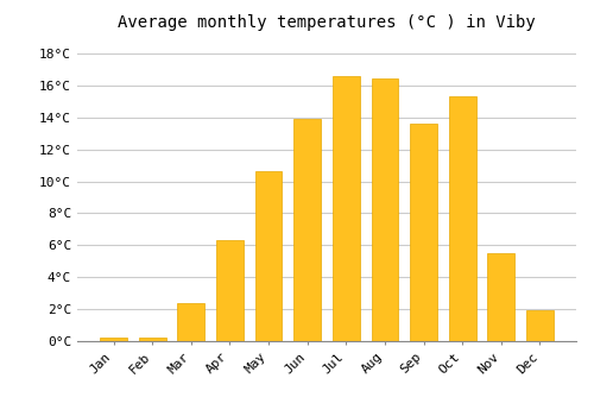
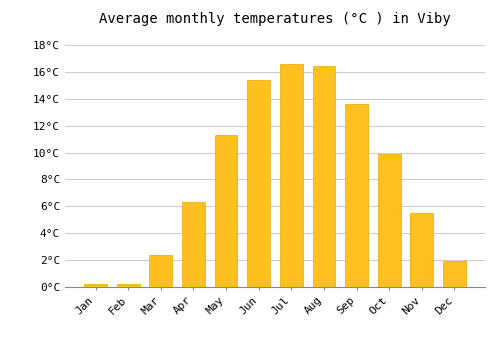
May: 10.6°C -> 11.3°C
Jun: 13.9°C -> 15.4°C
Oct: 15.3°C -> 9.9°C
